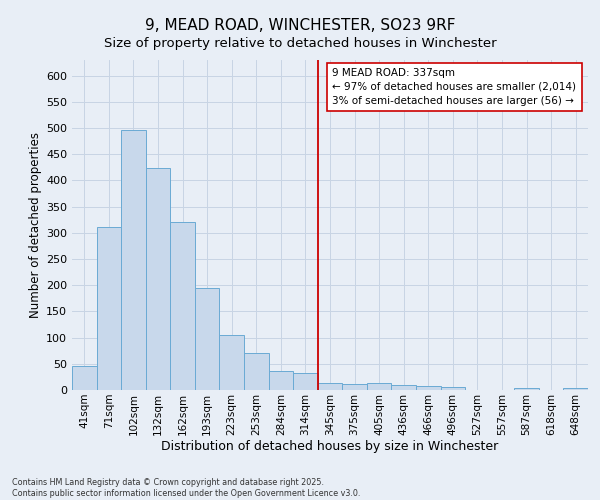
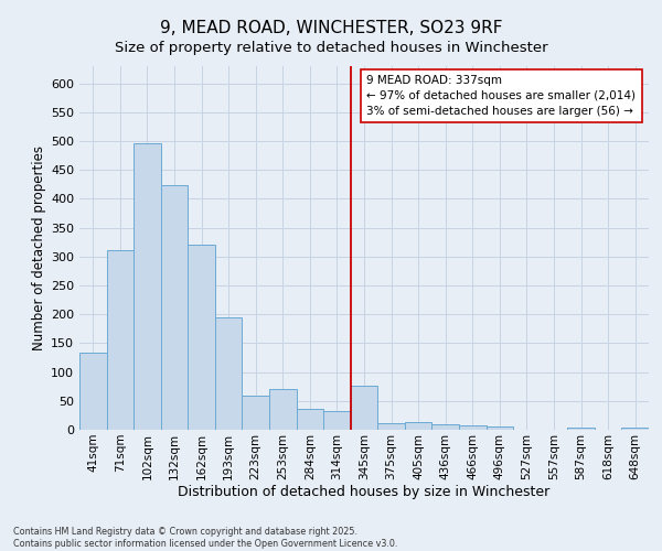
41sqm: 45 -> 134
223sqm: 105 -> 60
345sqm: 14 -> 76
